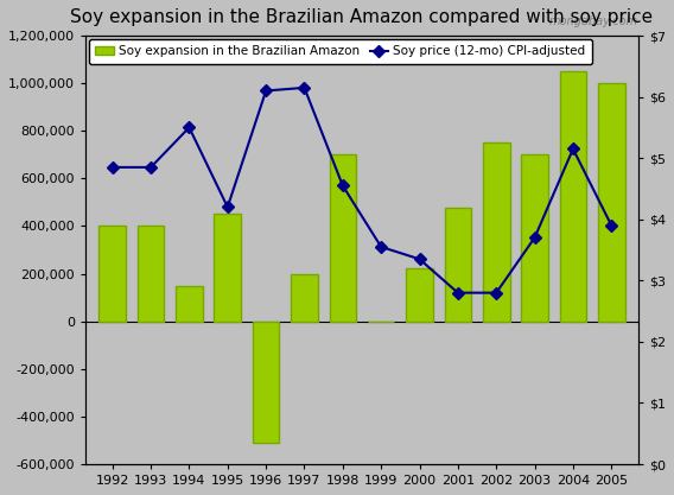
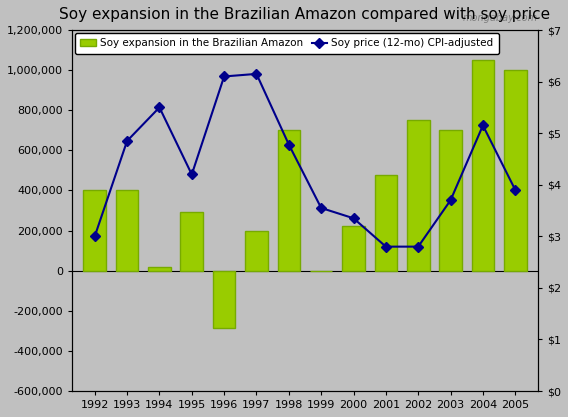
Soy price (12-mo) CPI-adjusted/1992: $4.85 -> $3.00
Soy expansion in the Brazilian Amazon/1994: 150,000 -> 20,000
Soy expansion in the Brazilian Amazon/1995: 450,000 -> 295,000
Soy expansion in the Brazilian Amazon/1996: -510,000 -> -285,000
Soy price (12-mo) CPI-adjusted/1998: $4.55 -> $4.78
